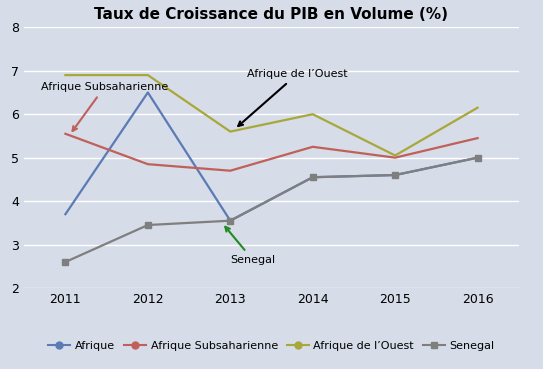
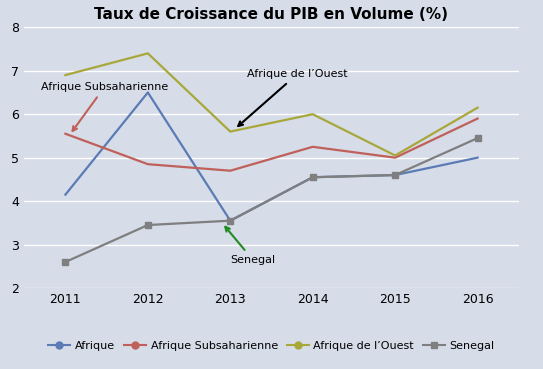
Afrique/2011: 3.70 -> 4.15
Afrique de l’Ouest/2012: 6.90 -> 7.40
Afrique Subsaharienne/2016: 5.45 -> 5.90
Senegal/2016: 5.00 -> 5.45
